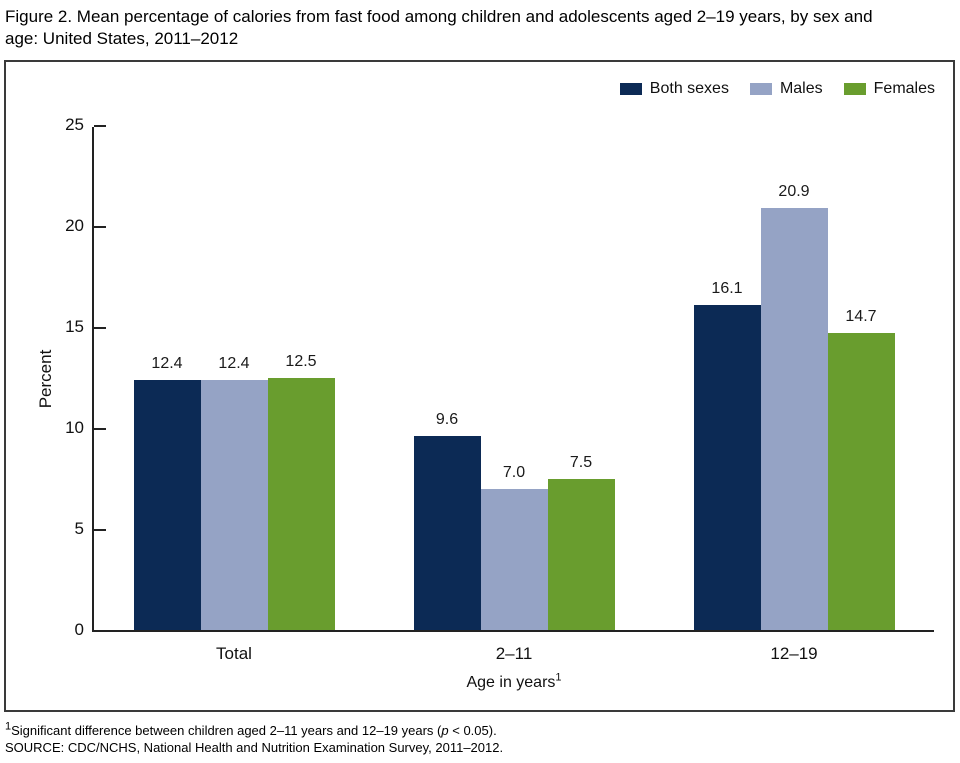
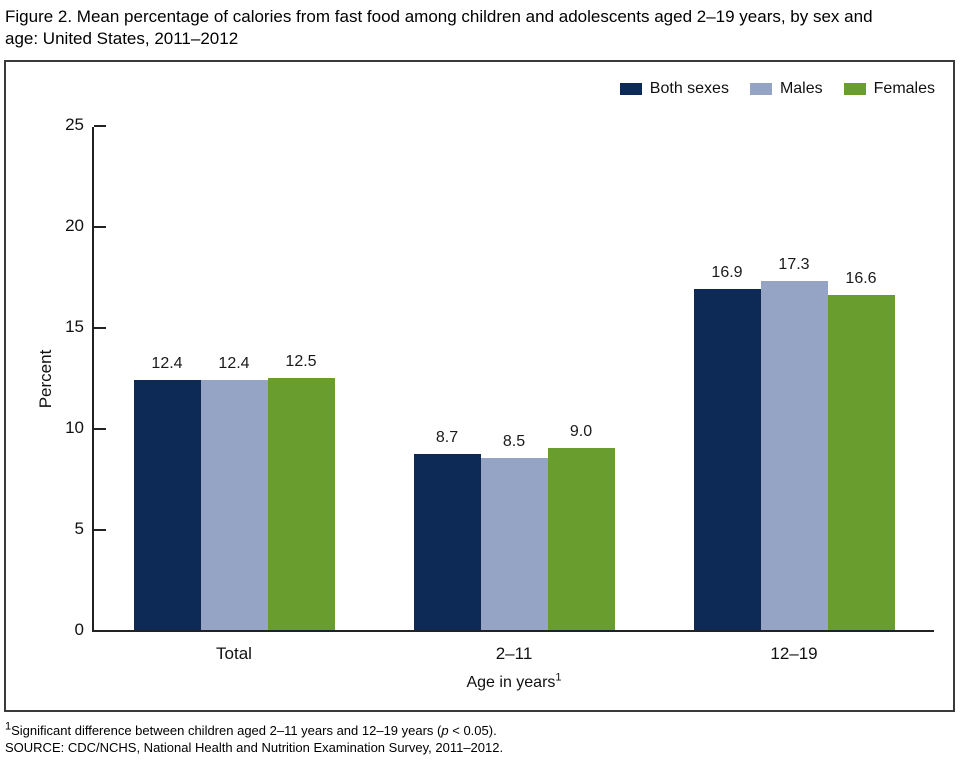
Both sexes/2–11: 9.6 -> 8.7
Males/2–11: 7.0 -> 8.5
Females/2–11: 7.5 -> 9.0
Both sexes/12–19: 16.1 -> 16.9
Males/12–19: 20.9 -> 17.3
Females/12–19: 14.7 -> 16.6
